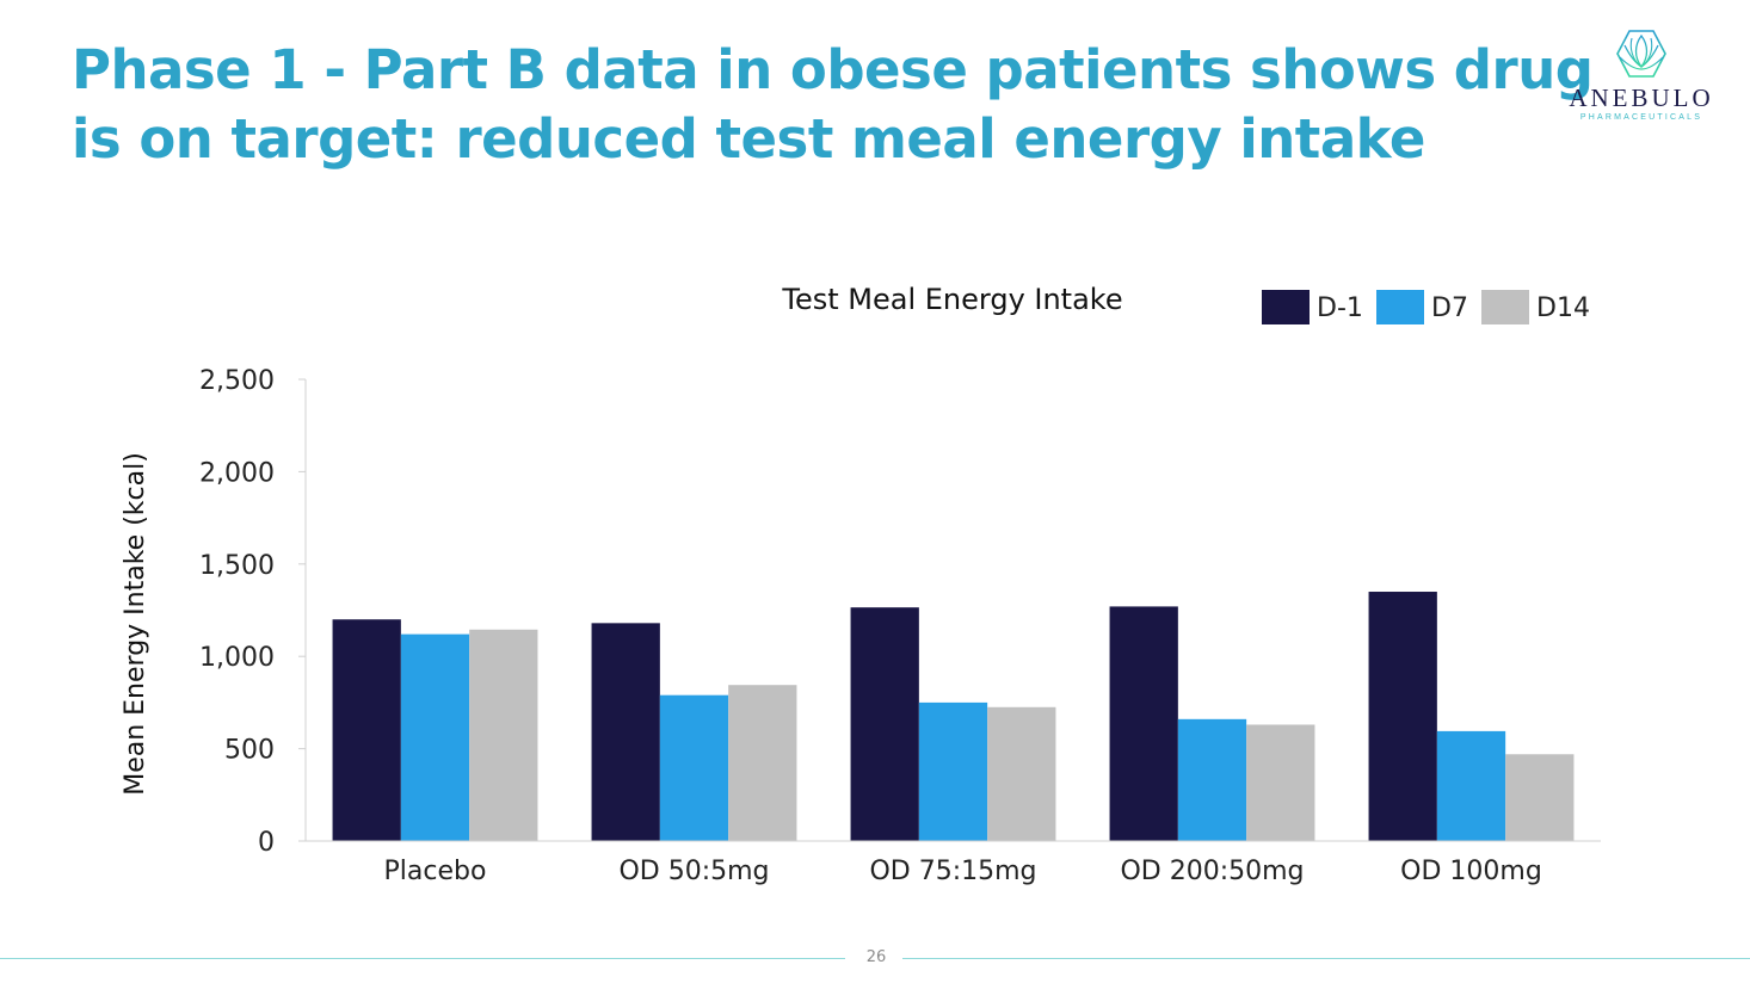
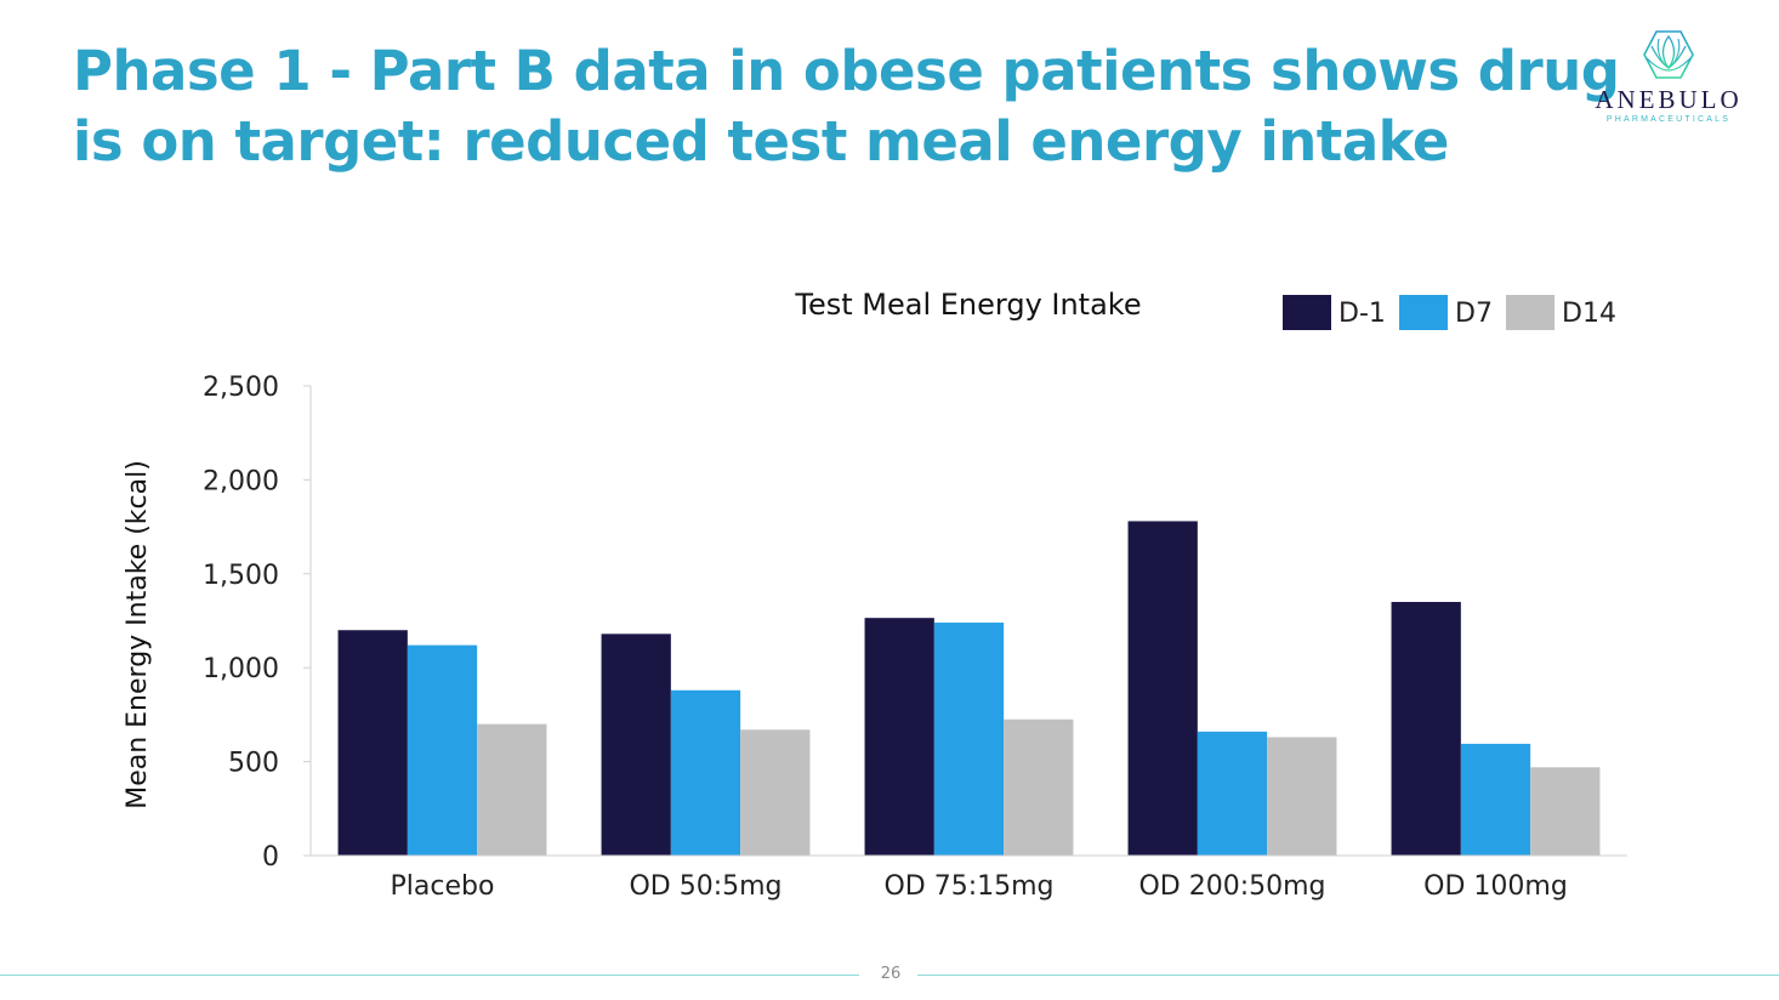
D14/Placebo: 1140 -> 700
D7/OD 50:5mg: 790 -> 880
D14/OD 50:5mg: 840 -> 670
D7/OD 75:15mg: 750 -> 1240
D-1/OD 200:50mg: 1270 -> 1780
